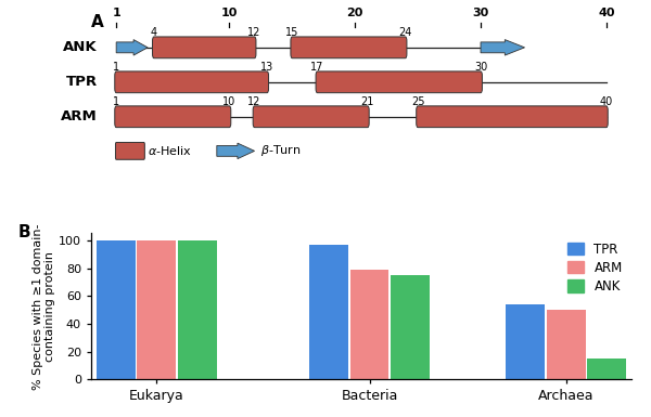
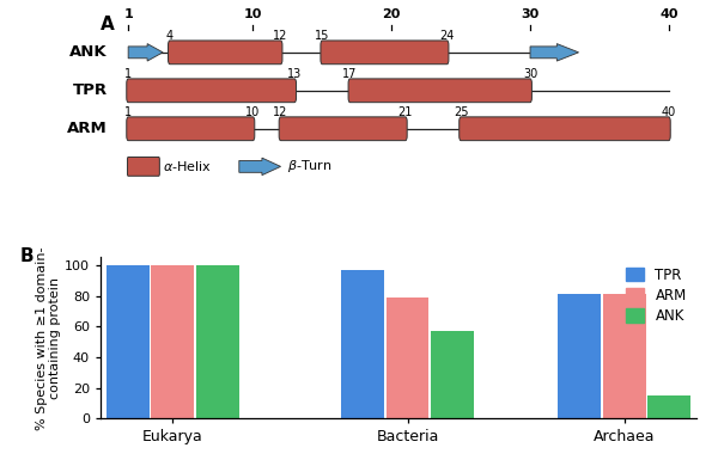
ANK/Bacteria: 75 -> 57
TPR/Archaea: 54 -> 81
ARM/Archaea: 50 -> 81
